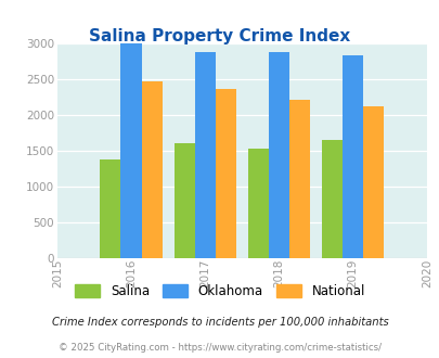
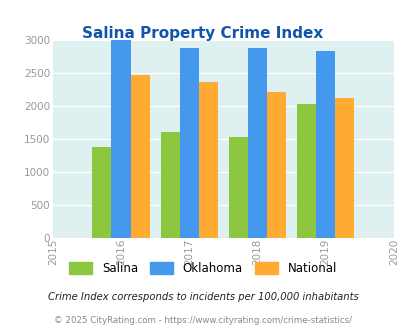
Salina/2019: 1640 -> 2020
